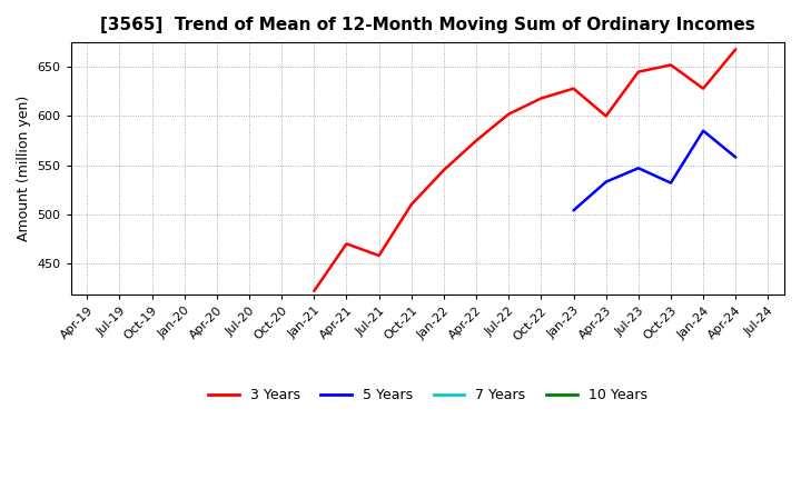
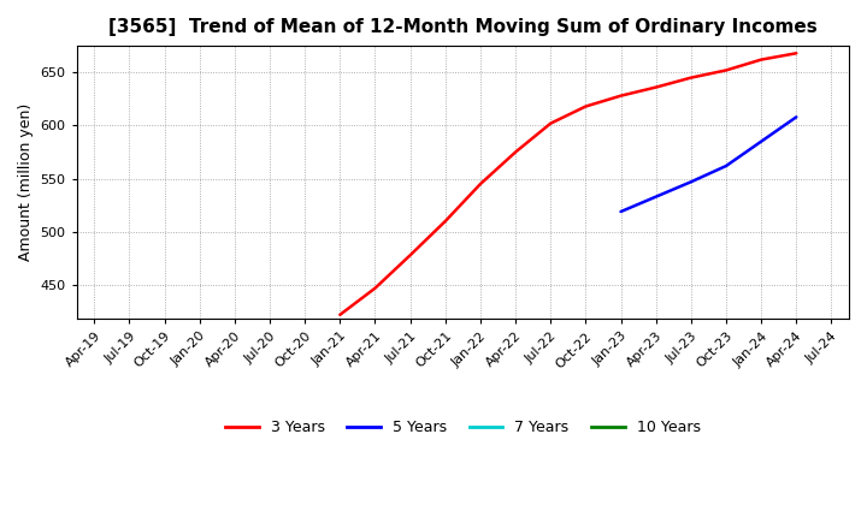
3 Years/Apr-21: 470 -> 447
3 Years/Jul-21: 458 -> 478
5 Years/Jan-23: 504 -> 519
3 Years/Apr-23: 600 -> 636
5 Years/Oct-23: 532 -> 562
3 Years/Jan-24: 628 -> 662
5 Years/Apr-24: 558 -> 608
